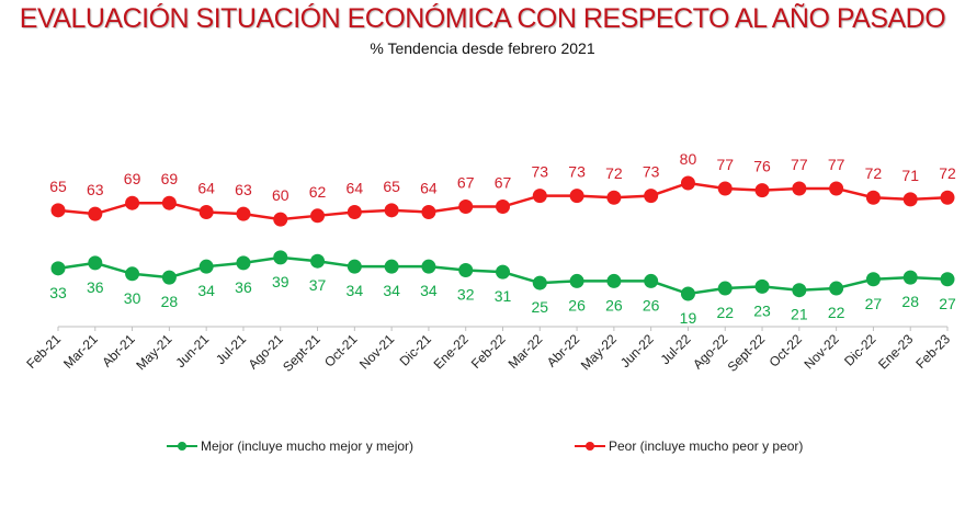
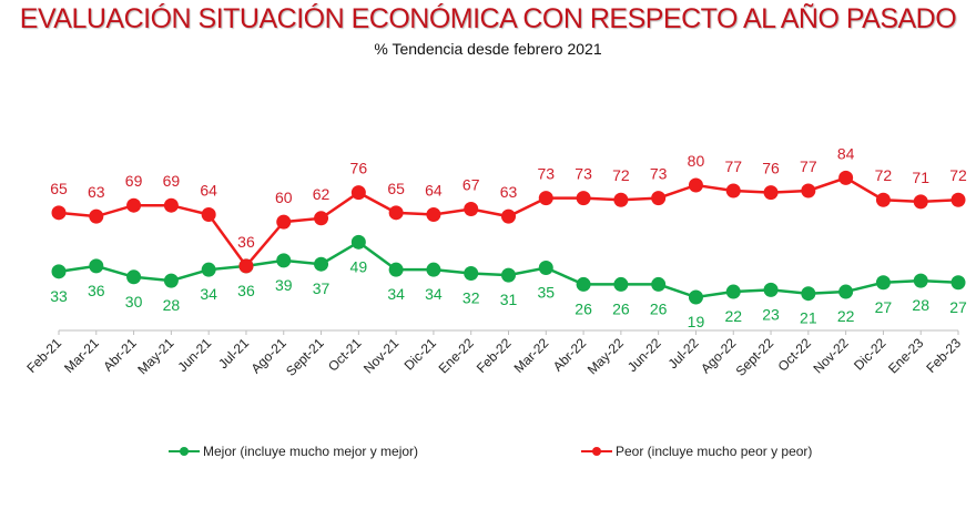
Peor (incluye mucho peor y peor)/Jul-21: 63 -> 36
Mejor (incluye mucho mejor y mejor)/Oct-21: 34 -> 49
Peor (incluye mucho peor y peor)/Oct-21: 64 -> 76
Peor (incluye mucho peor y peor)/Feb-22: 67 -> 63
Mejor (incluye mucho mejor y mejor)/Mar-22: 25 -> 35
Peor (incluye mucho peor y peor)/Nov-22: 77 -> 84
